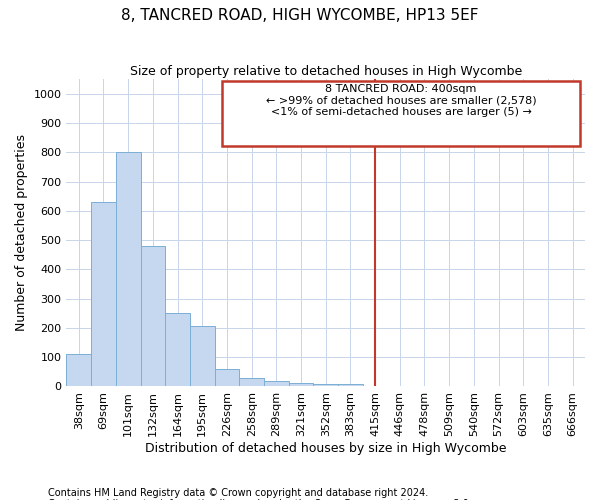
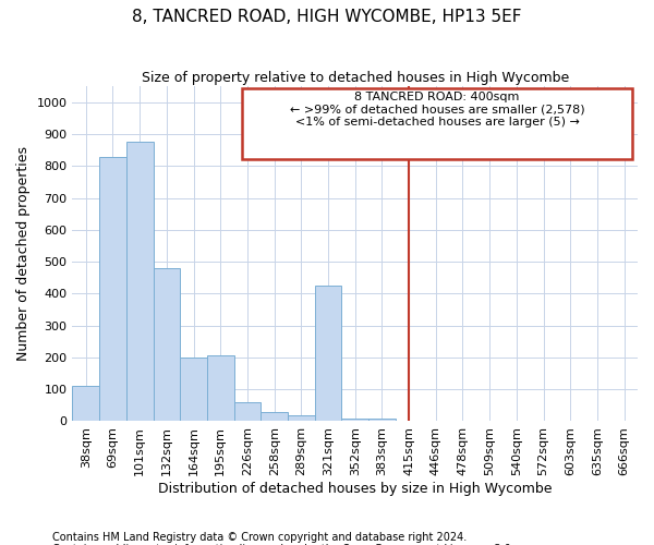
69sqm: 630 -> 830
101sqm: 800 -> 875
164sqm: 250 -> 200
321sqm: 13 -> 425
